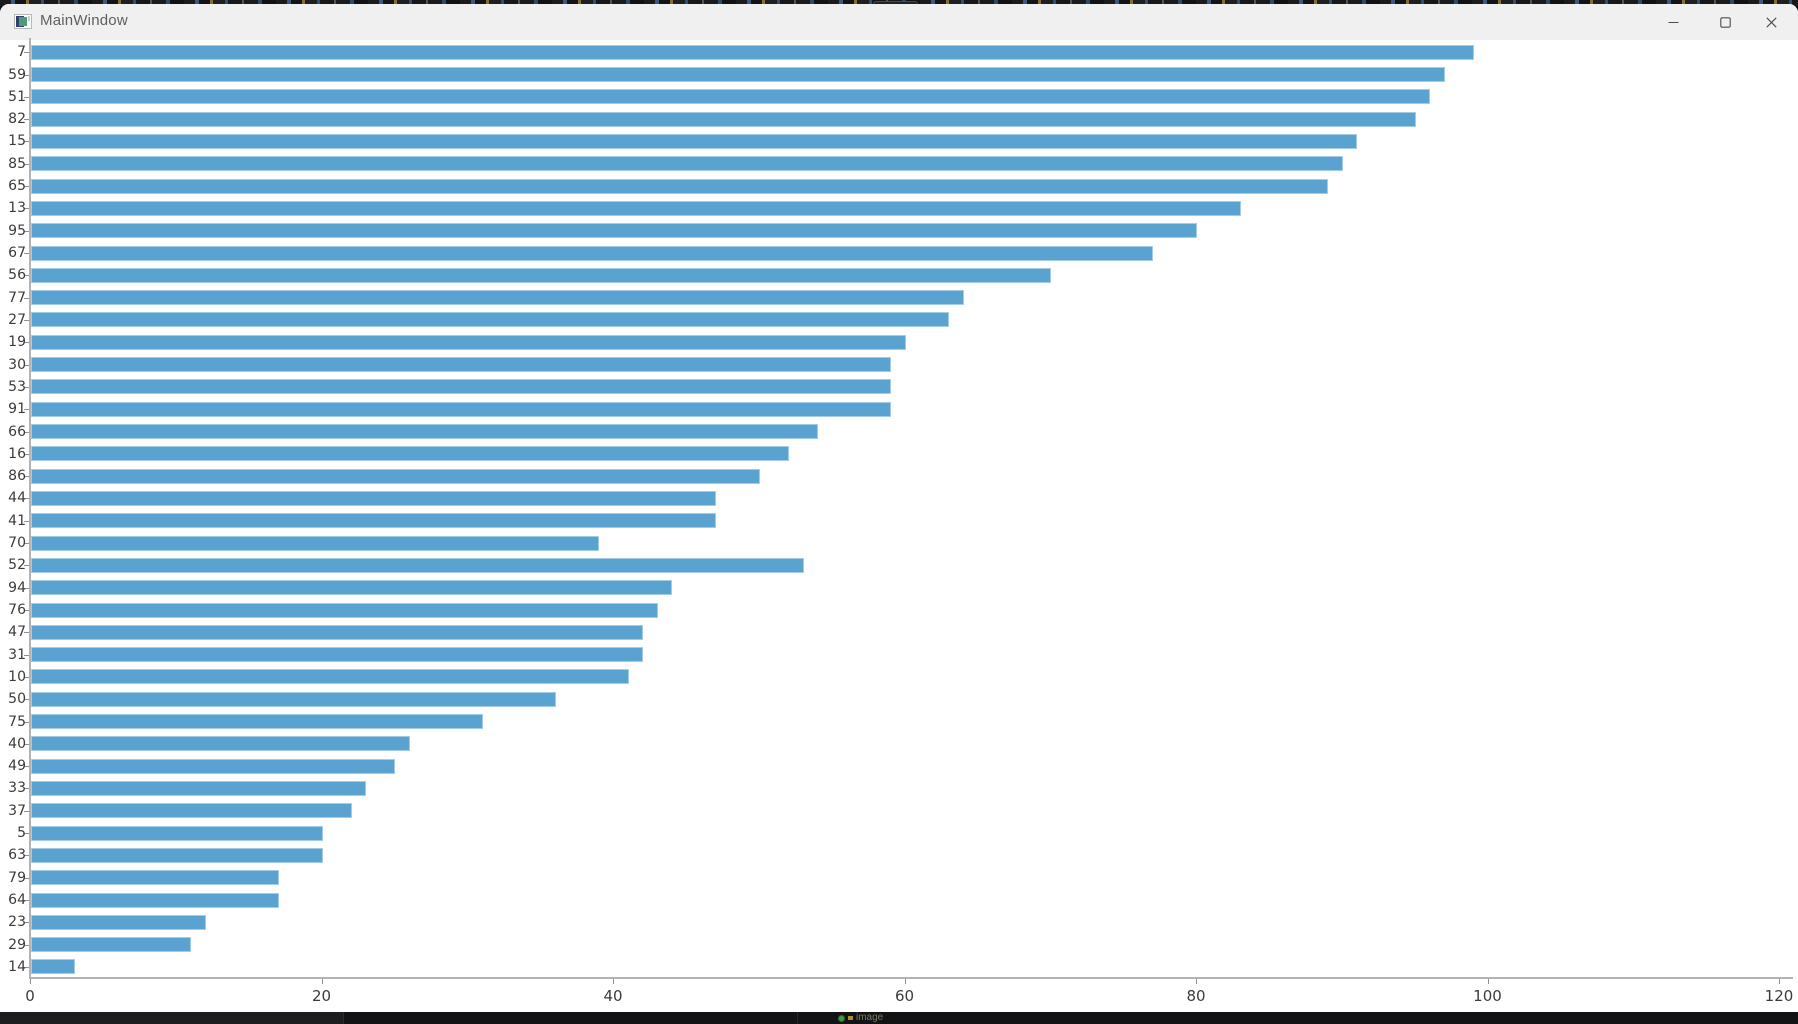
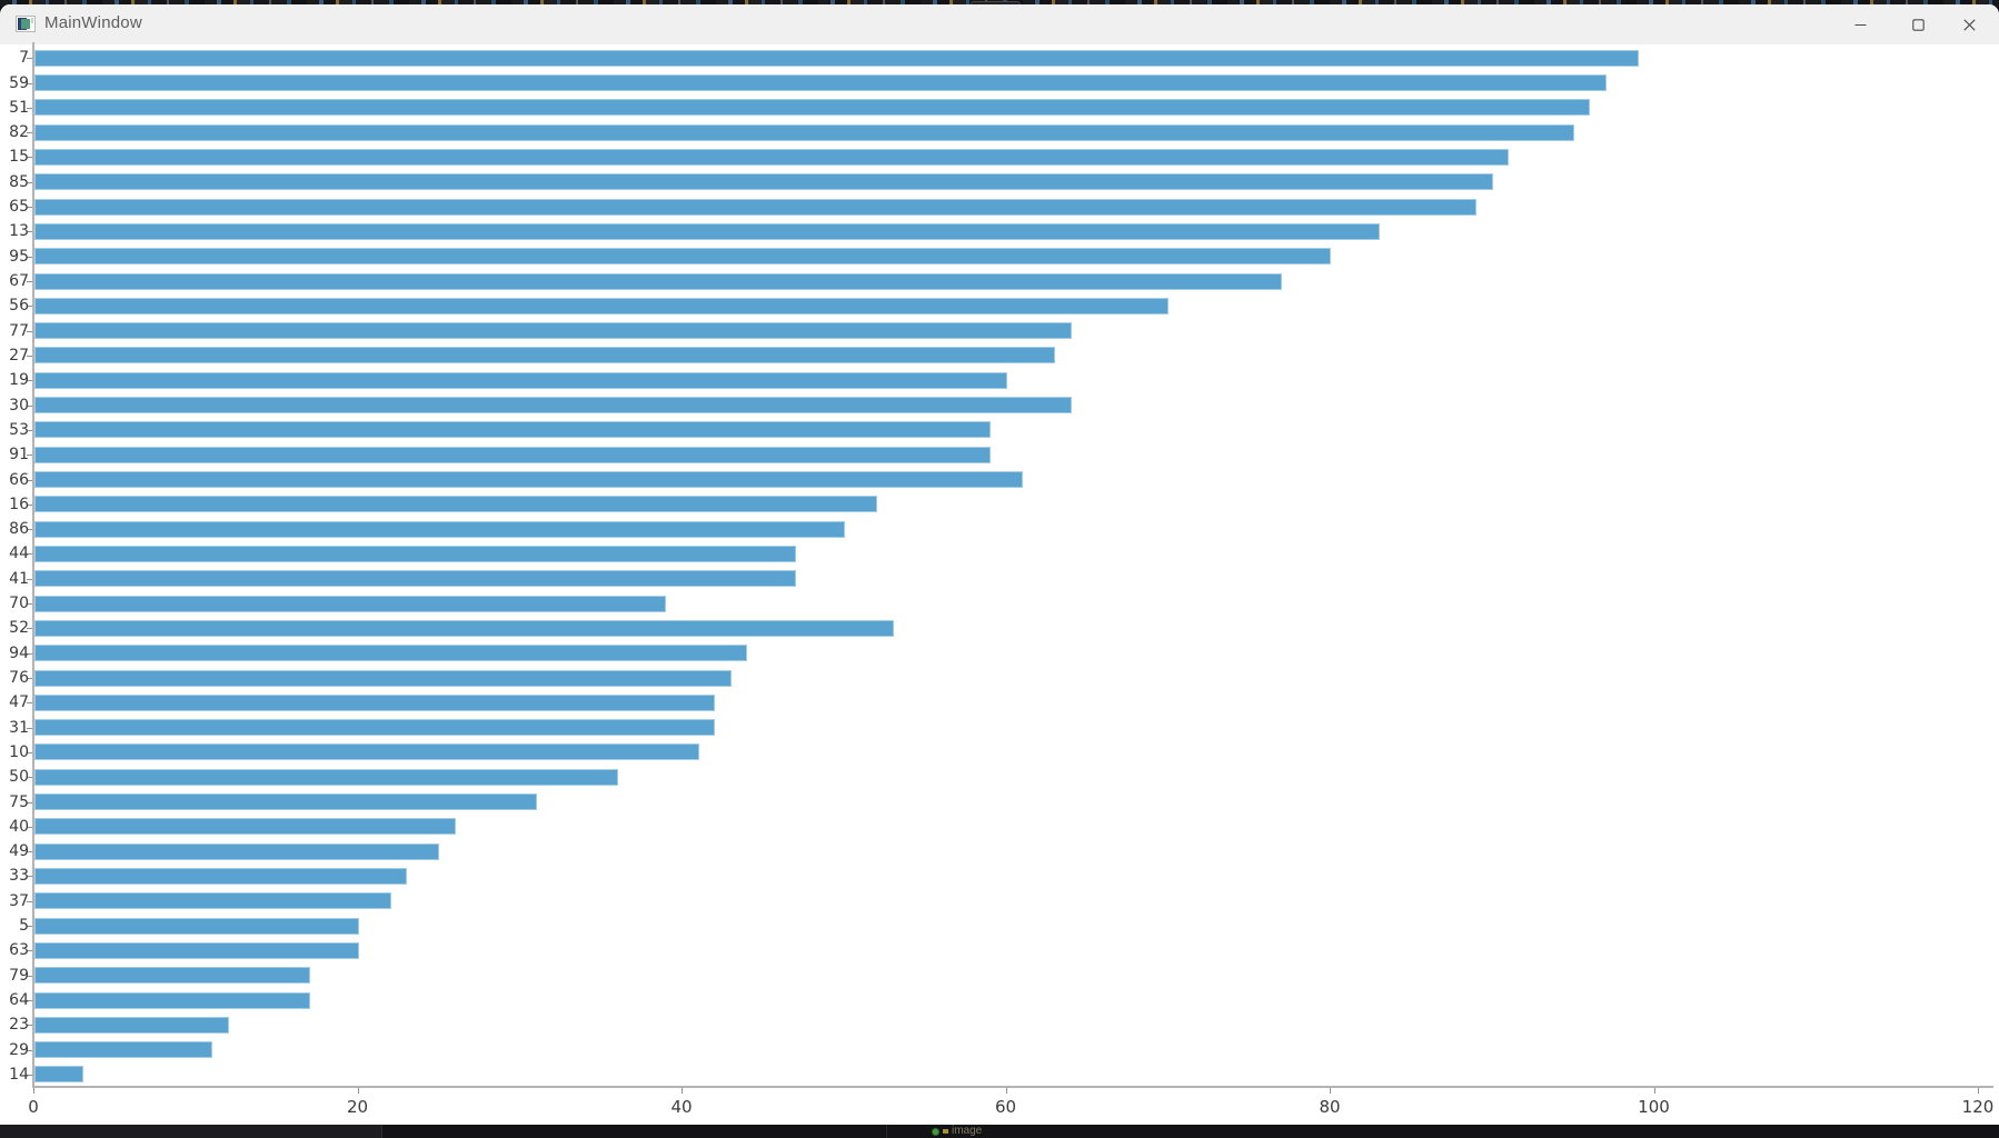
30: 59 -> 64
66: 54 -> 61
